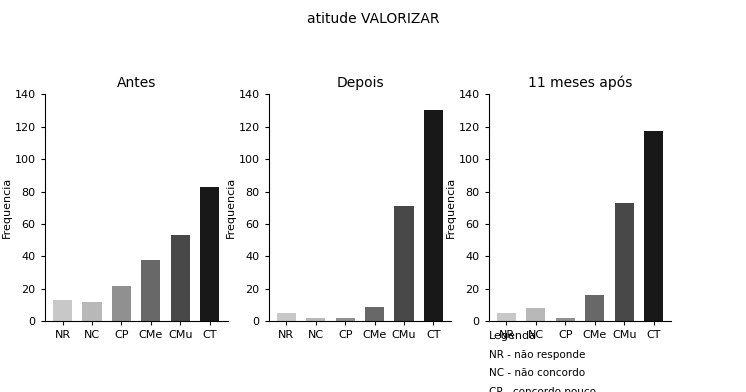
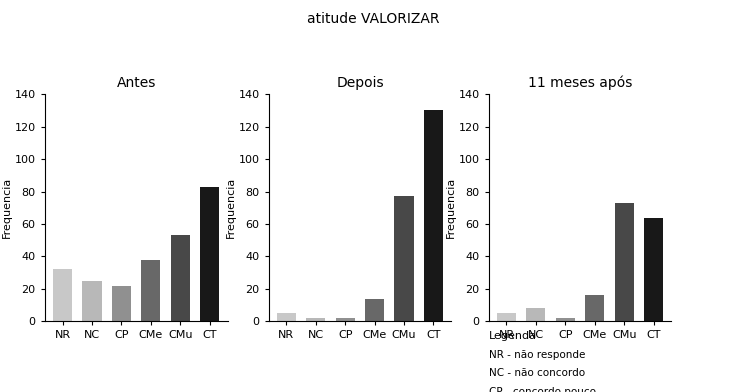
Antes/NR: 13 -> 32
Antes/NC: 12 -> 25
Depois/CMe: 9 -> 14
Depois/CMu: 71 -> 77
11 meses após/CT: 117 -> 64
